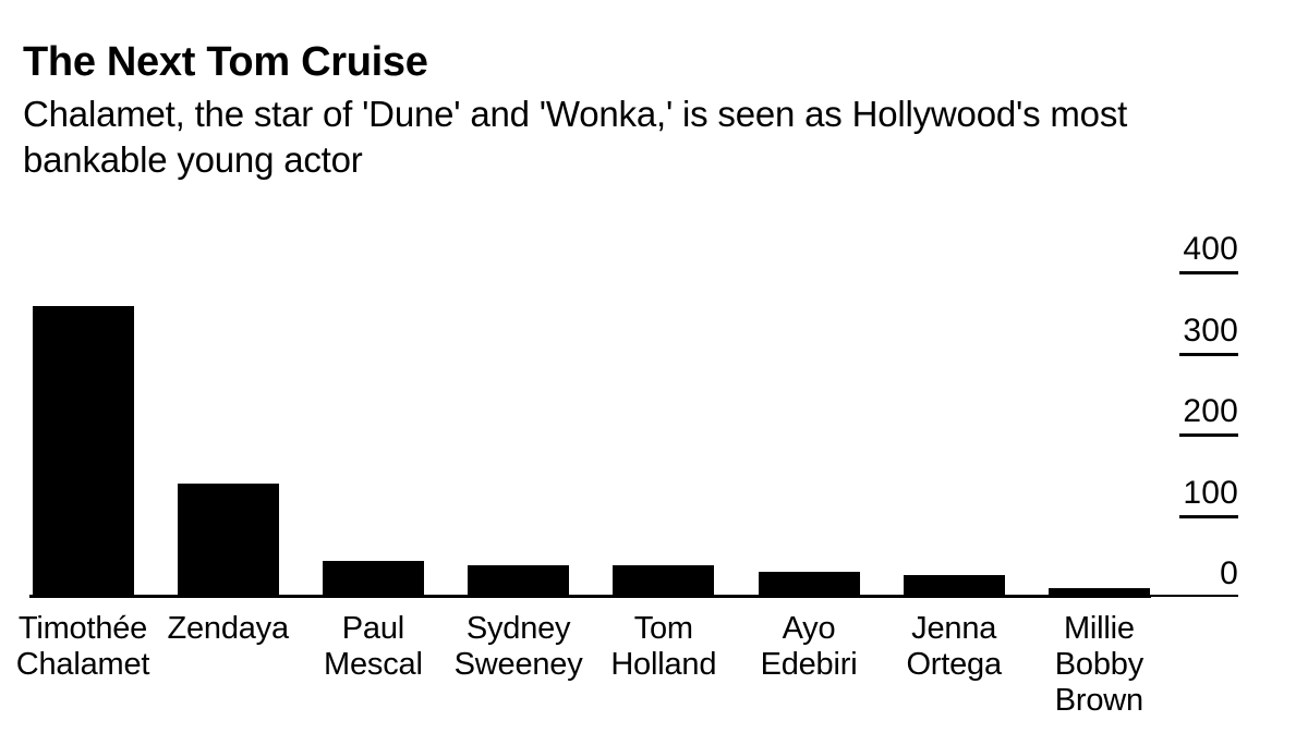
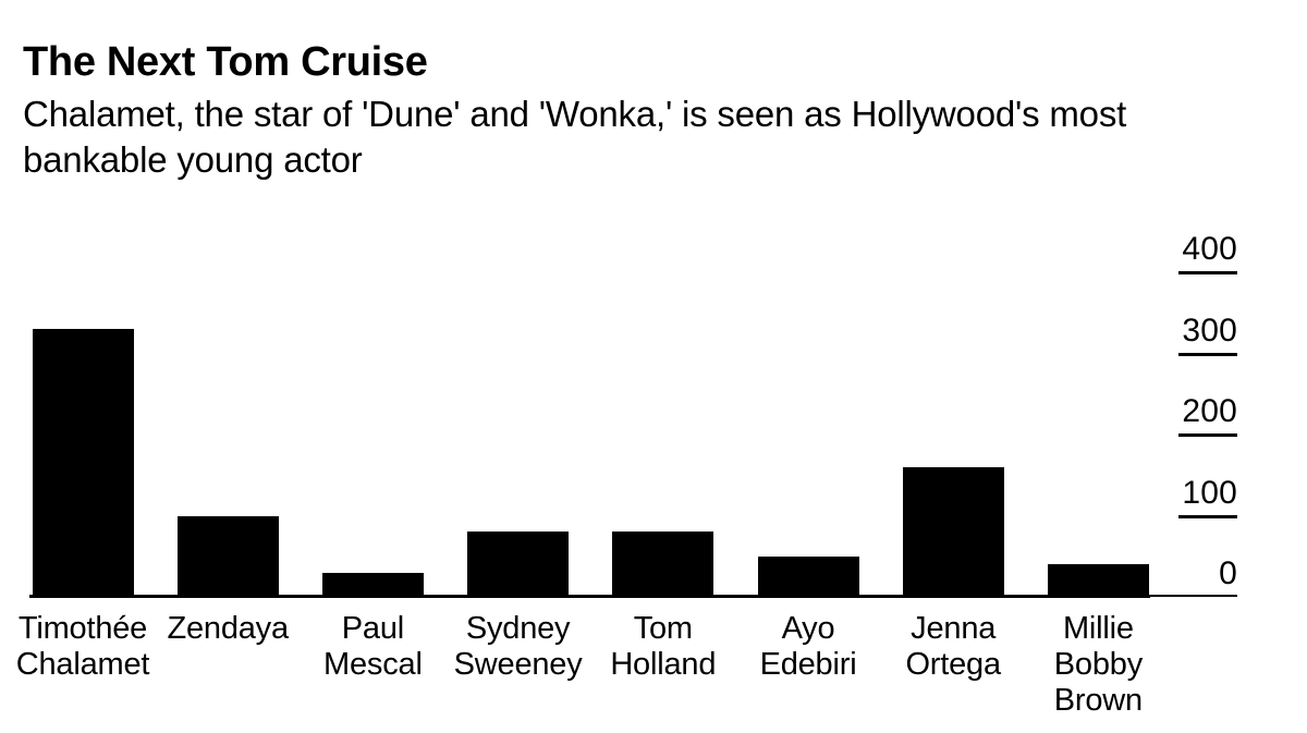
Timothée Chalamet: 360 -> 330
Zendaya: 140 -> 100
Paul Mescal: 40 -> 30
Sydney Sweeney: 40 -> 80
Tom Holland: 40 -> 80
Ayo Edebiri: 30 -> 50
Jenna Ortega: 30 -> 160
Millie Bobby Brown: 10 -> 40
